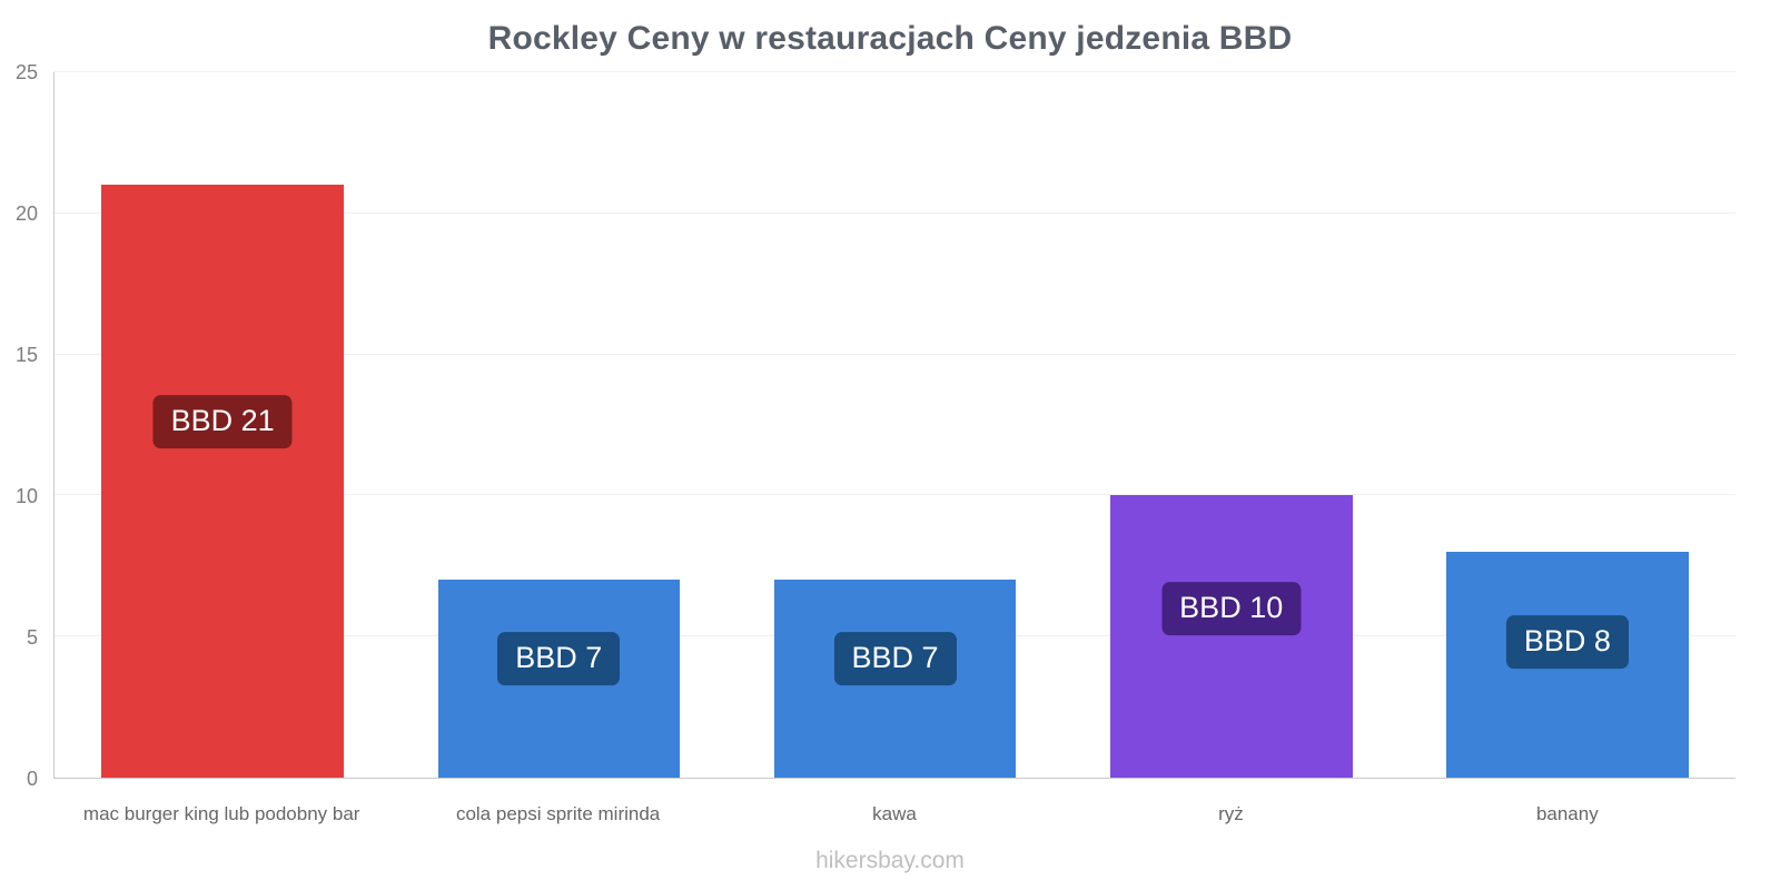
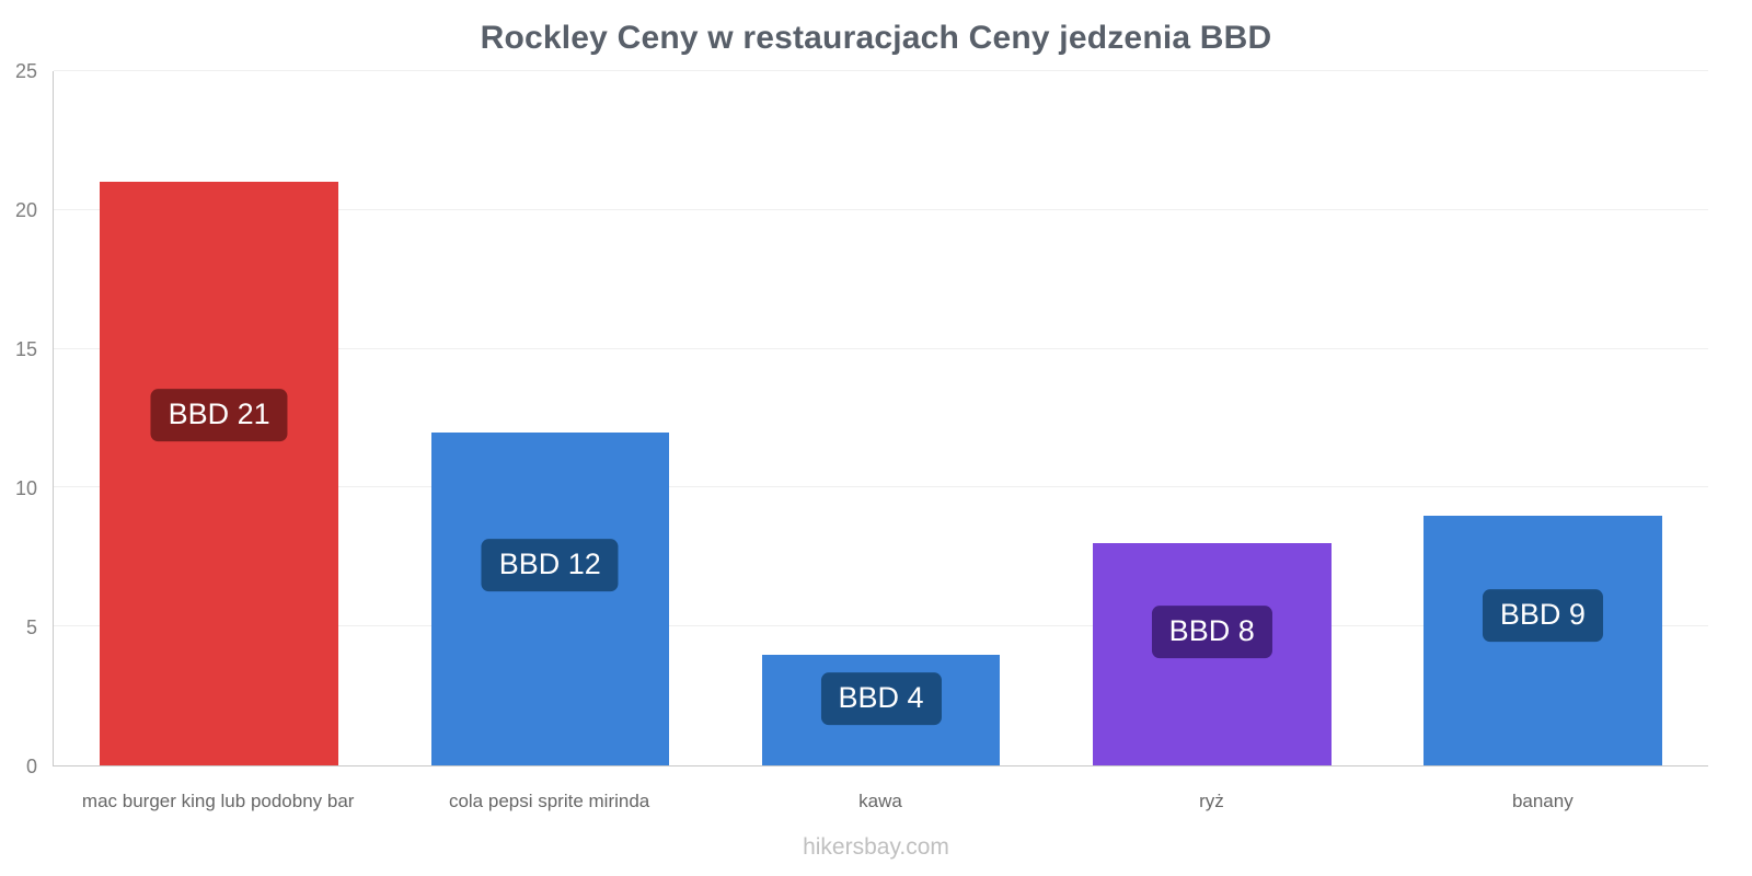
cola pepsi sprite mirinda: 7 -> 12
kawa: 7 -> 4
ryż: 10 -> 8
banany: 8 -> 9
